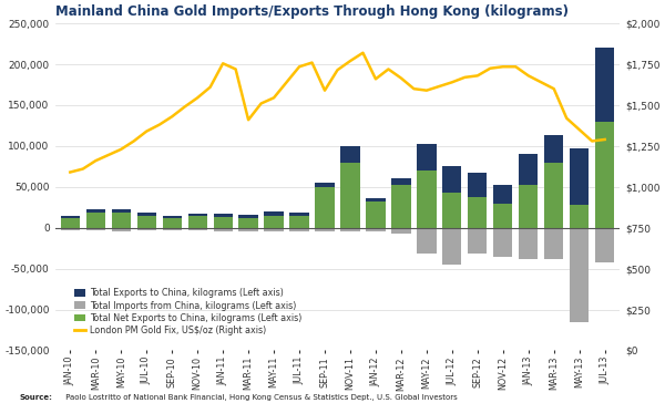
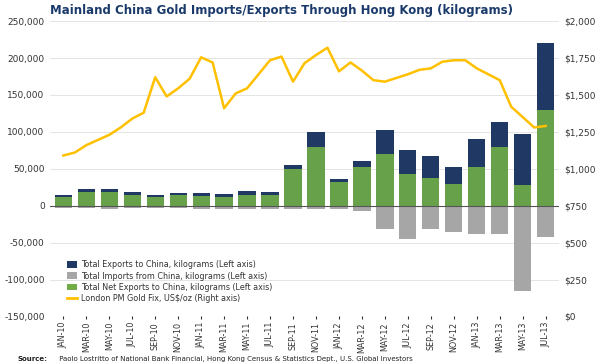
London PM Gold Fix, US$/oz (Right axis)/SEP-10: $1,430 -> $1,620
